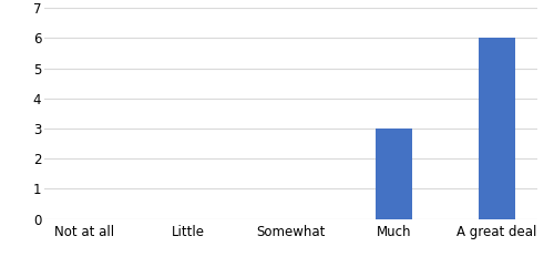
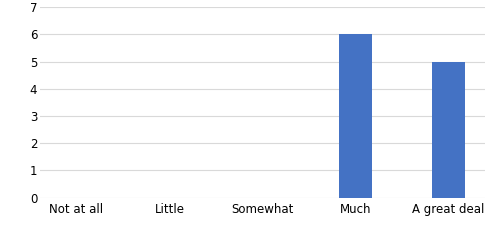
Much: 3 -> 6
A great deal: 6 -> 5
